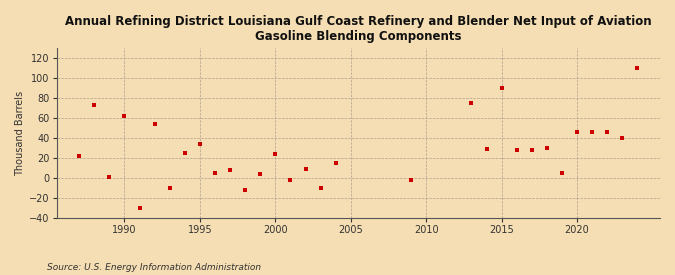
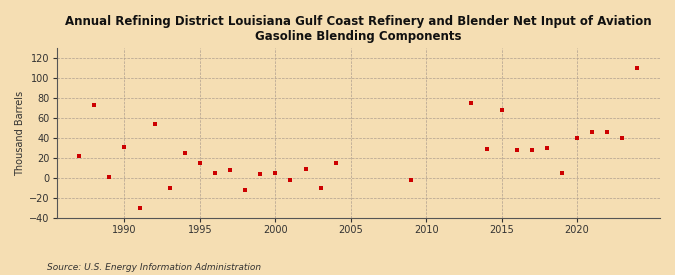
1990: 62 -> 31
1995: 34 -> 15
2000: 24 -> 5
2015: 90 -> 68
2020: 46 -> 40
